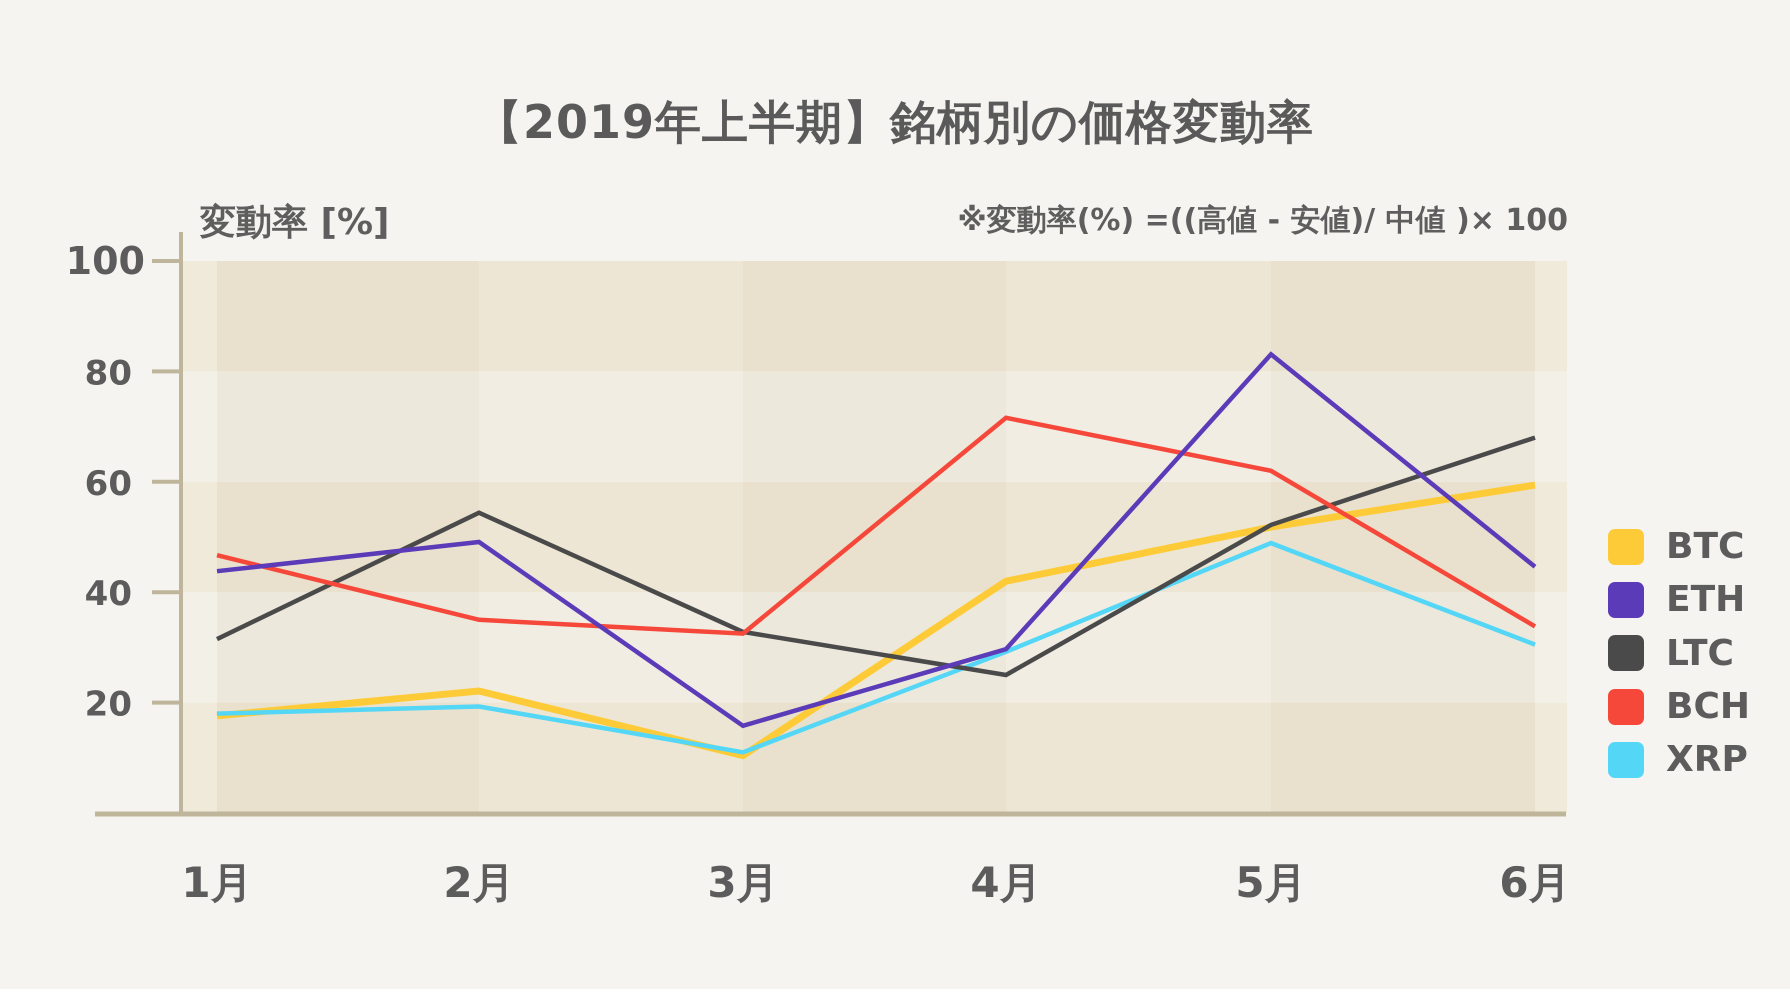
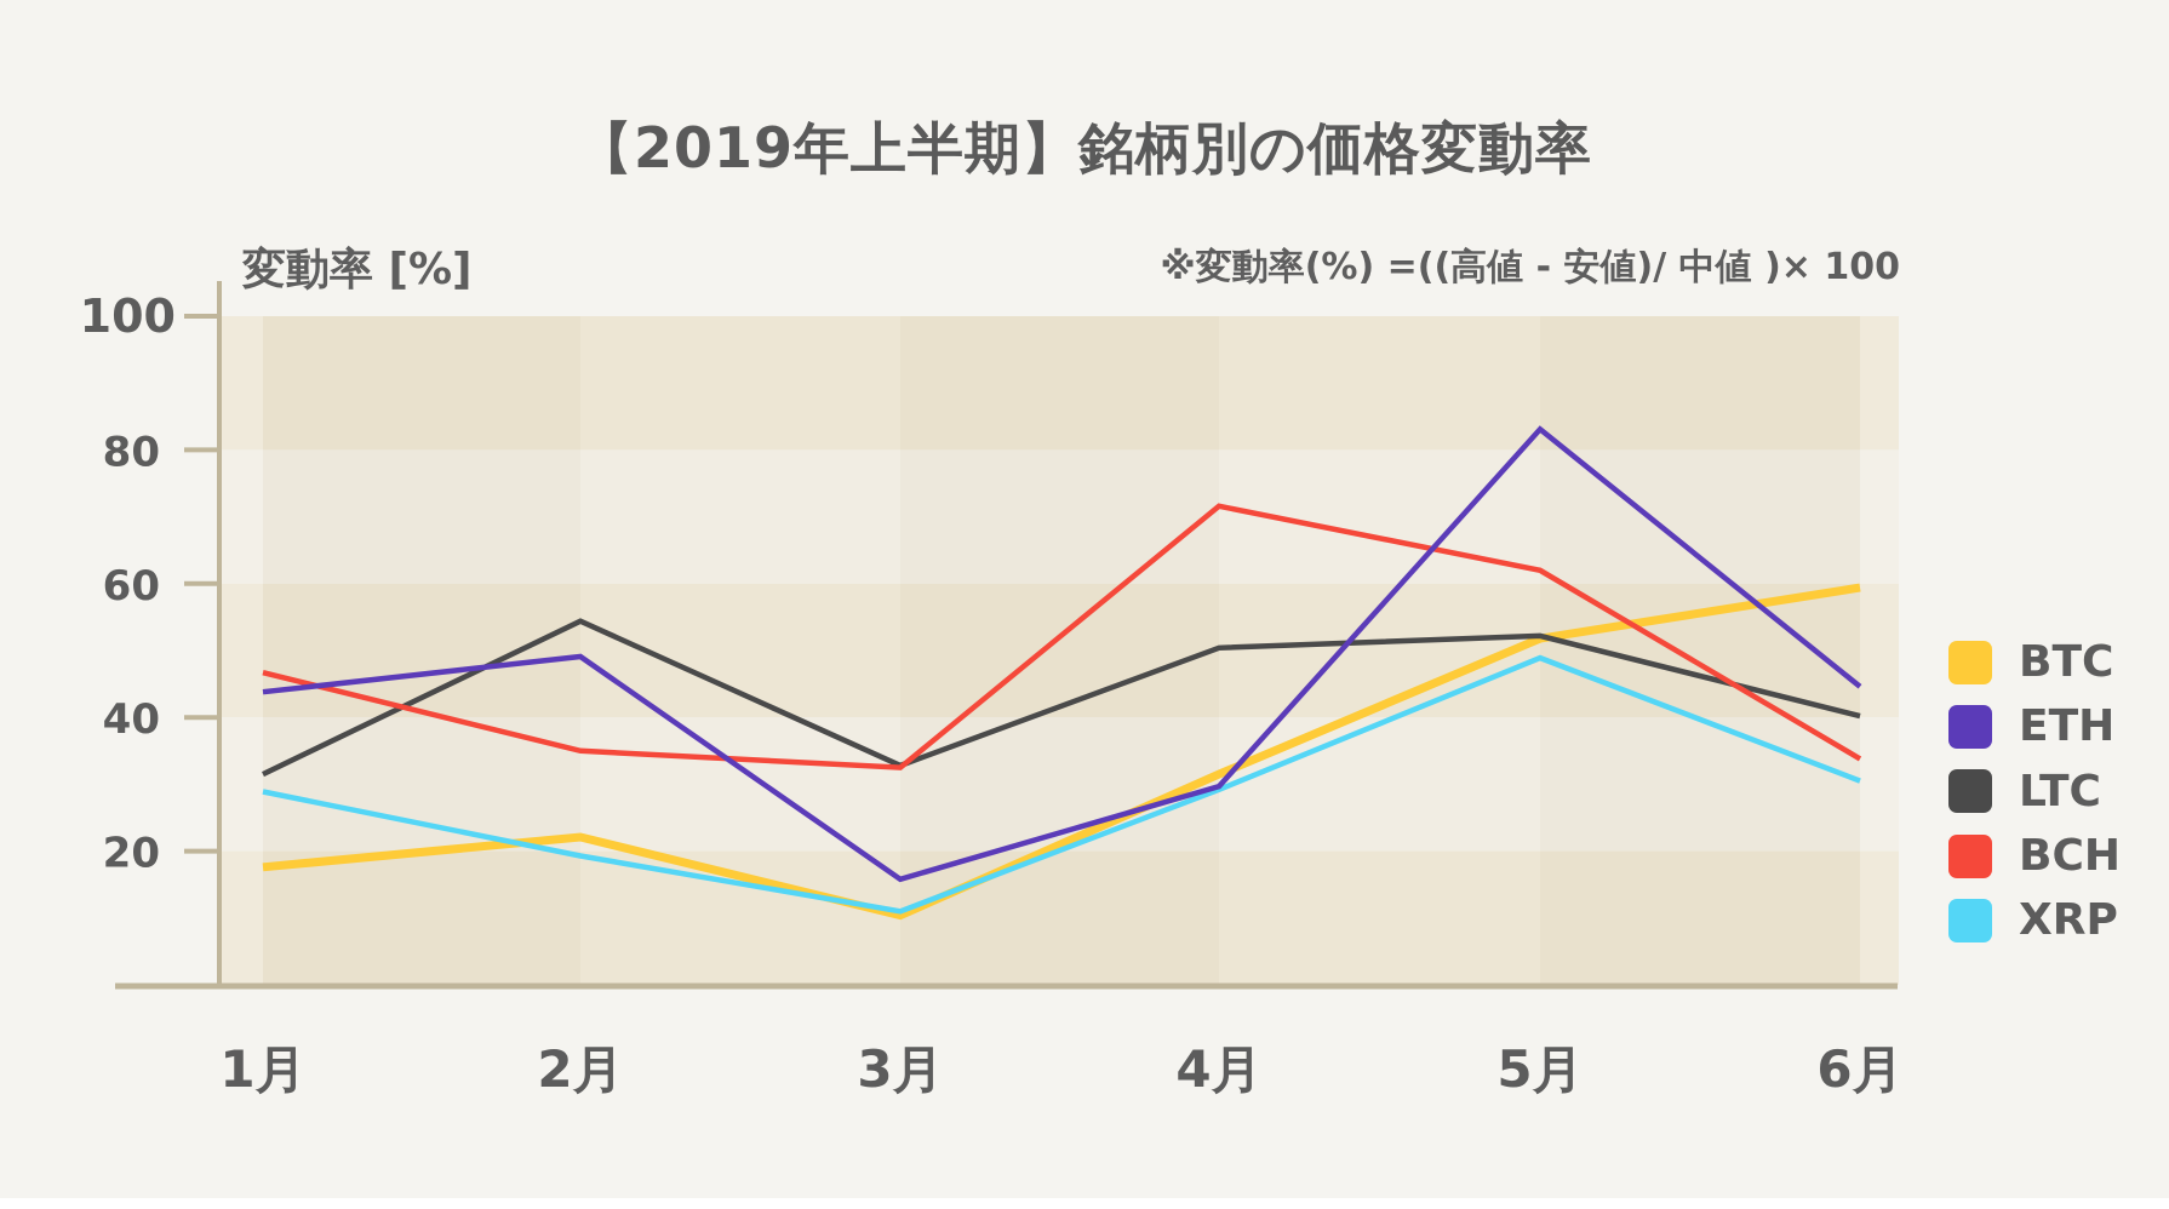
XRP/1月: 18 -> 29
BTC/4月: 42 -> 32
LTC/4月: 25 -> 50
LTC/6月: 68 -> 40
